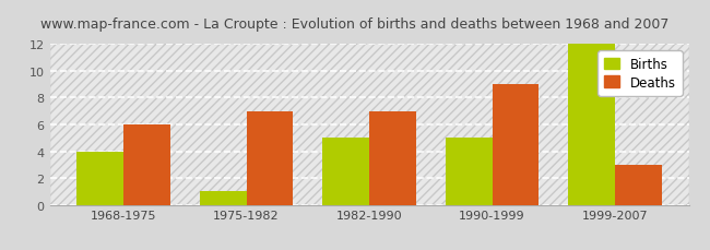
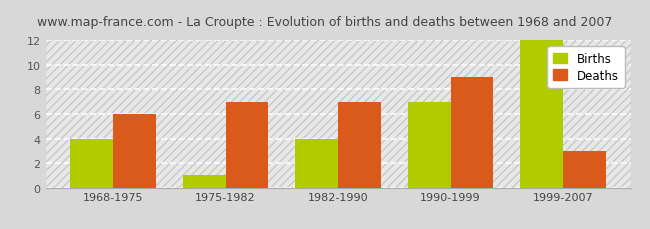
Births/1982-1990: 5 -> 4
Births/1990-1999: 5 -> 7
